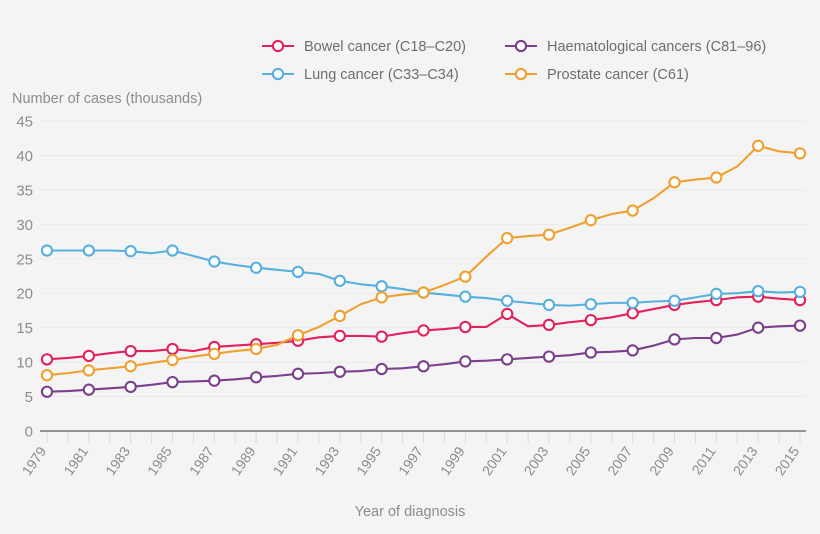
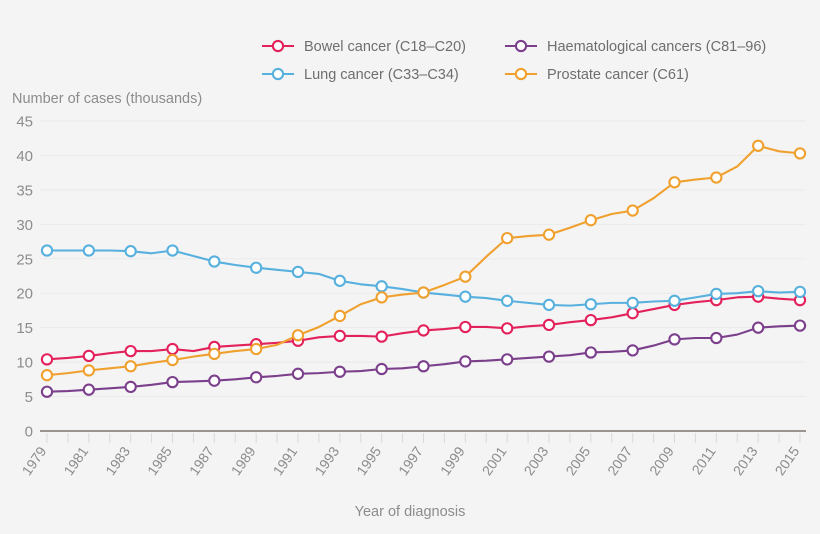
Bowel cancer (C18–C20)/2001: 17 -> 15
